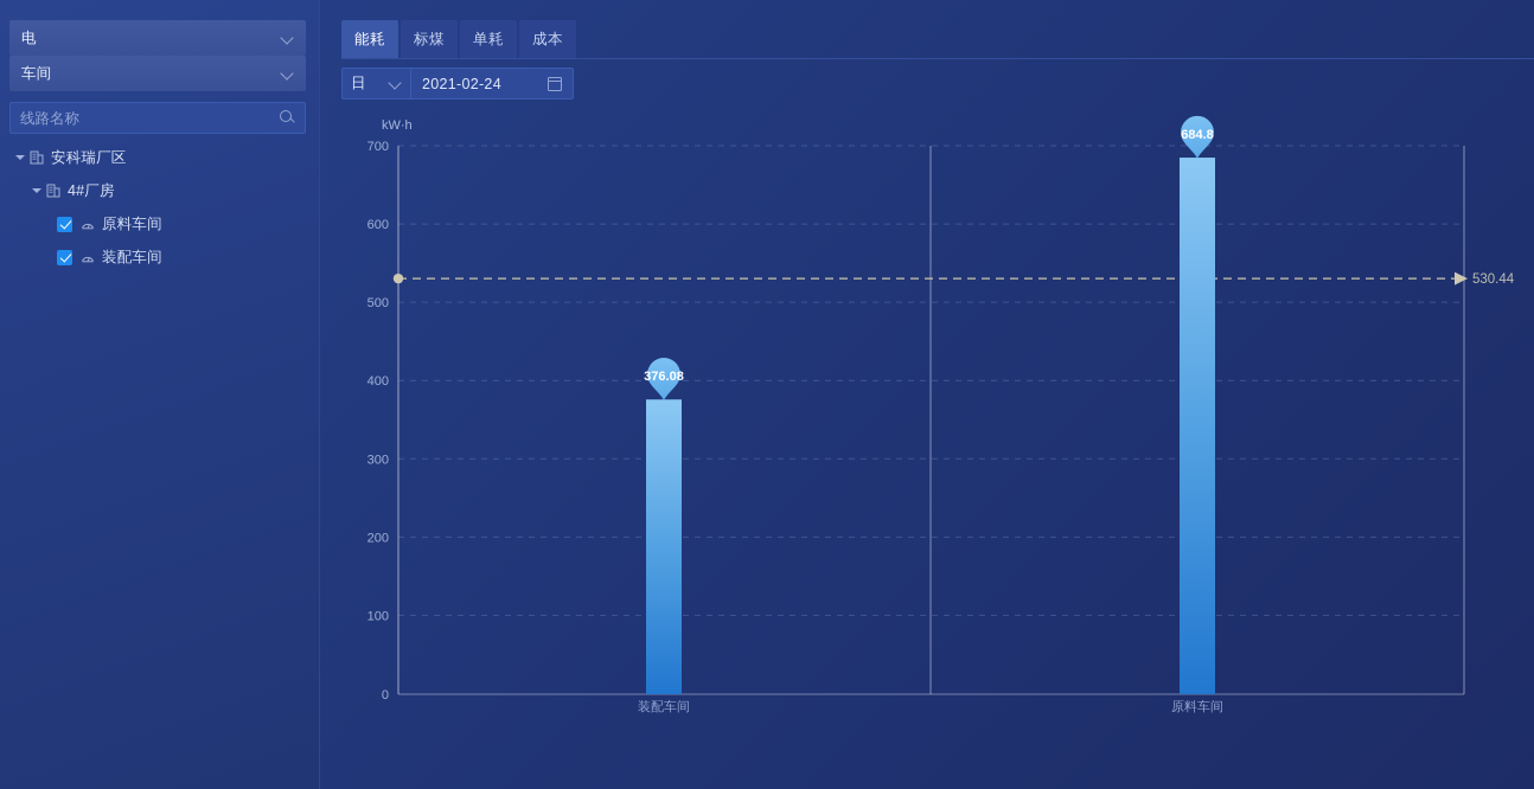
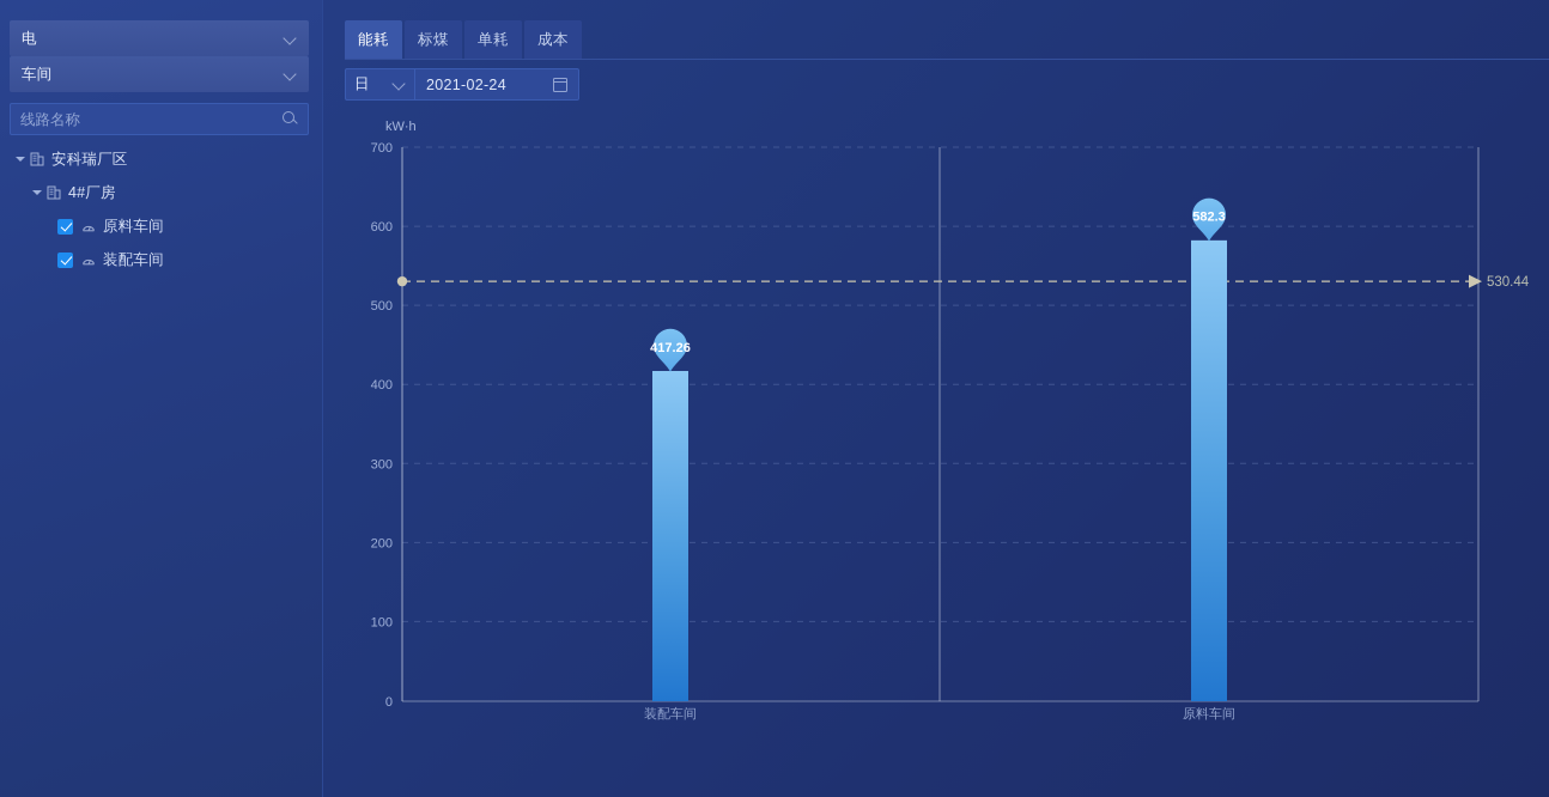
装配车间: 376.08 -> 417.26
原料车间: 684.8 -> 582.3
